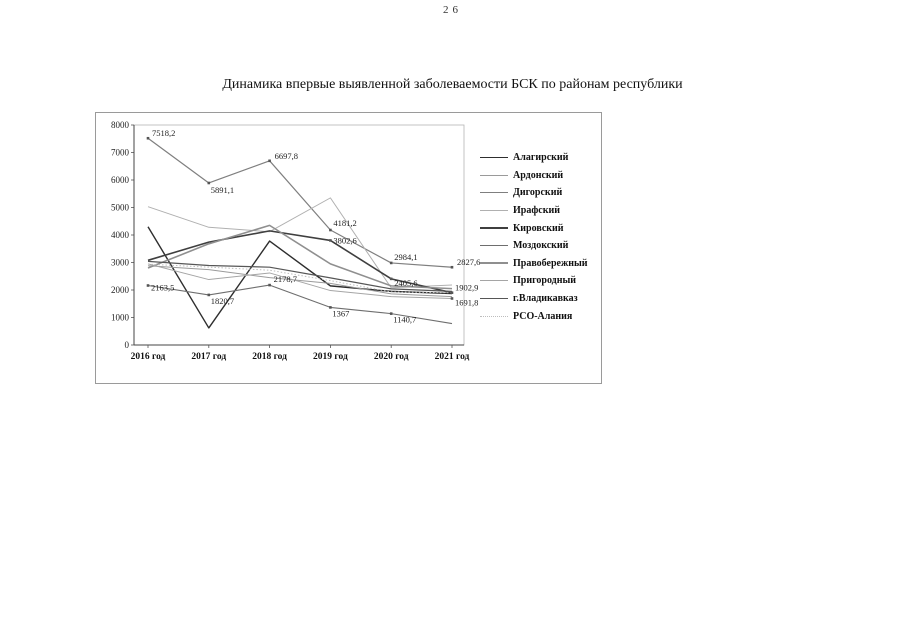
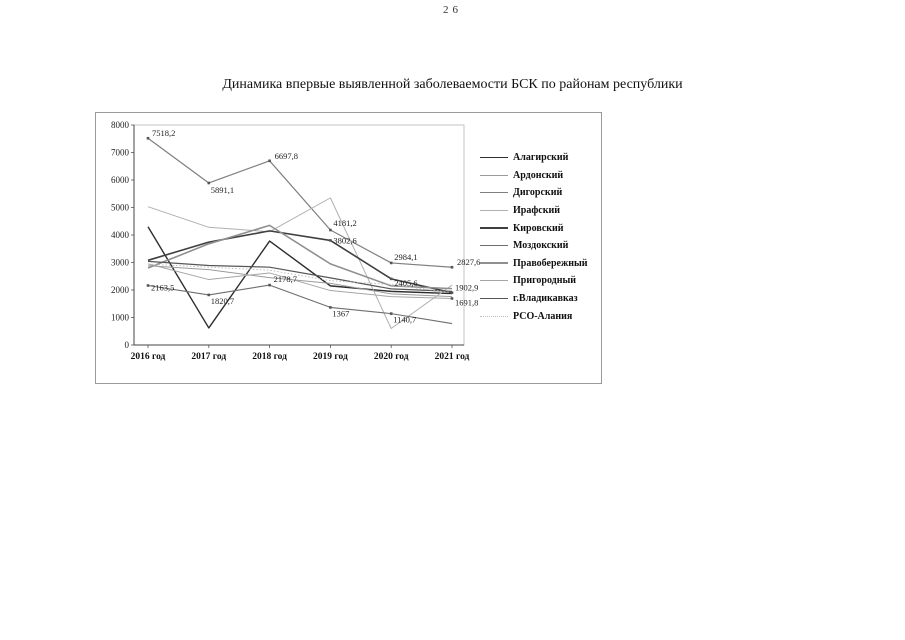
Ирафский/2020 год: 2100 -> 600
РСО-Алания/2020 год: 1900 -> 2200
